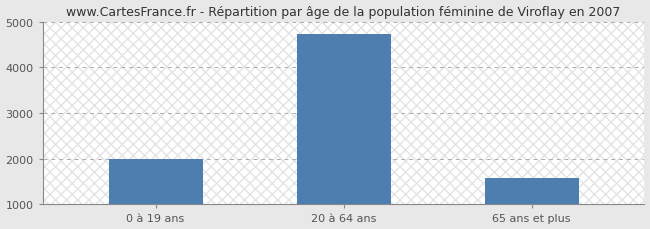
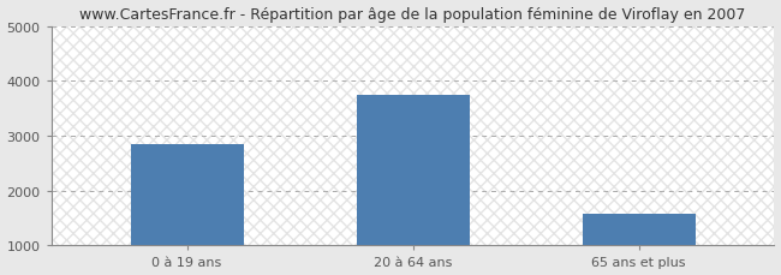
0 à 19 ans: 2000 -> 2850
20 à 64 ans: 4730 -> 3750
